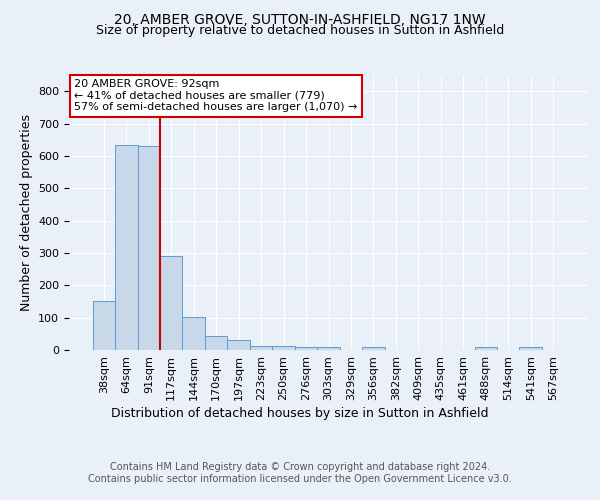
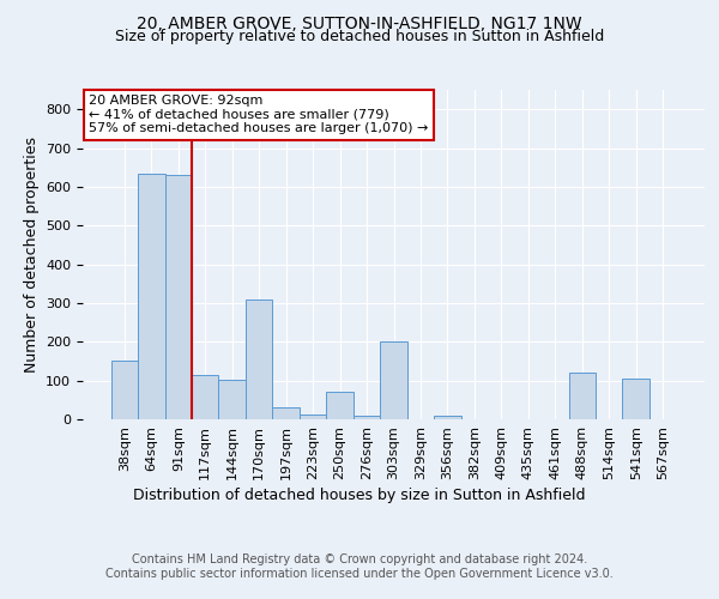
117sqm: 290 -> 115
170sqm: 42 -> 310
250sqm: 12 -> 70
303sqm: 10 -> 200
488sqm: 8 -> 120
541sqm: 8 -> 105
